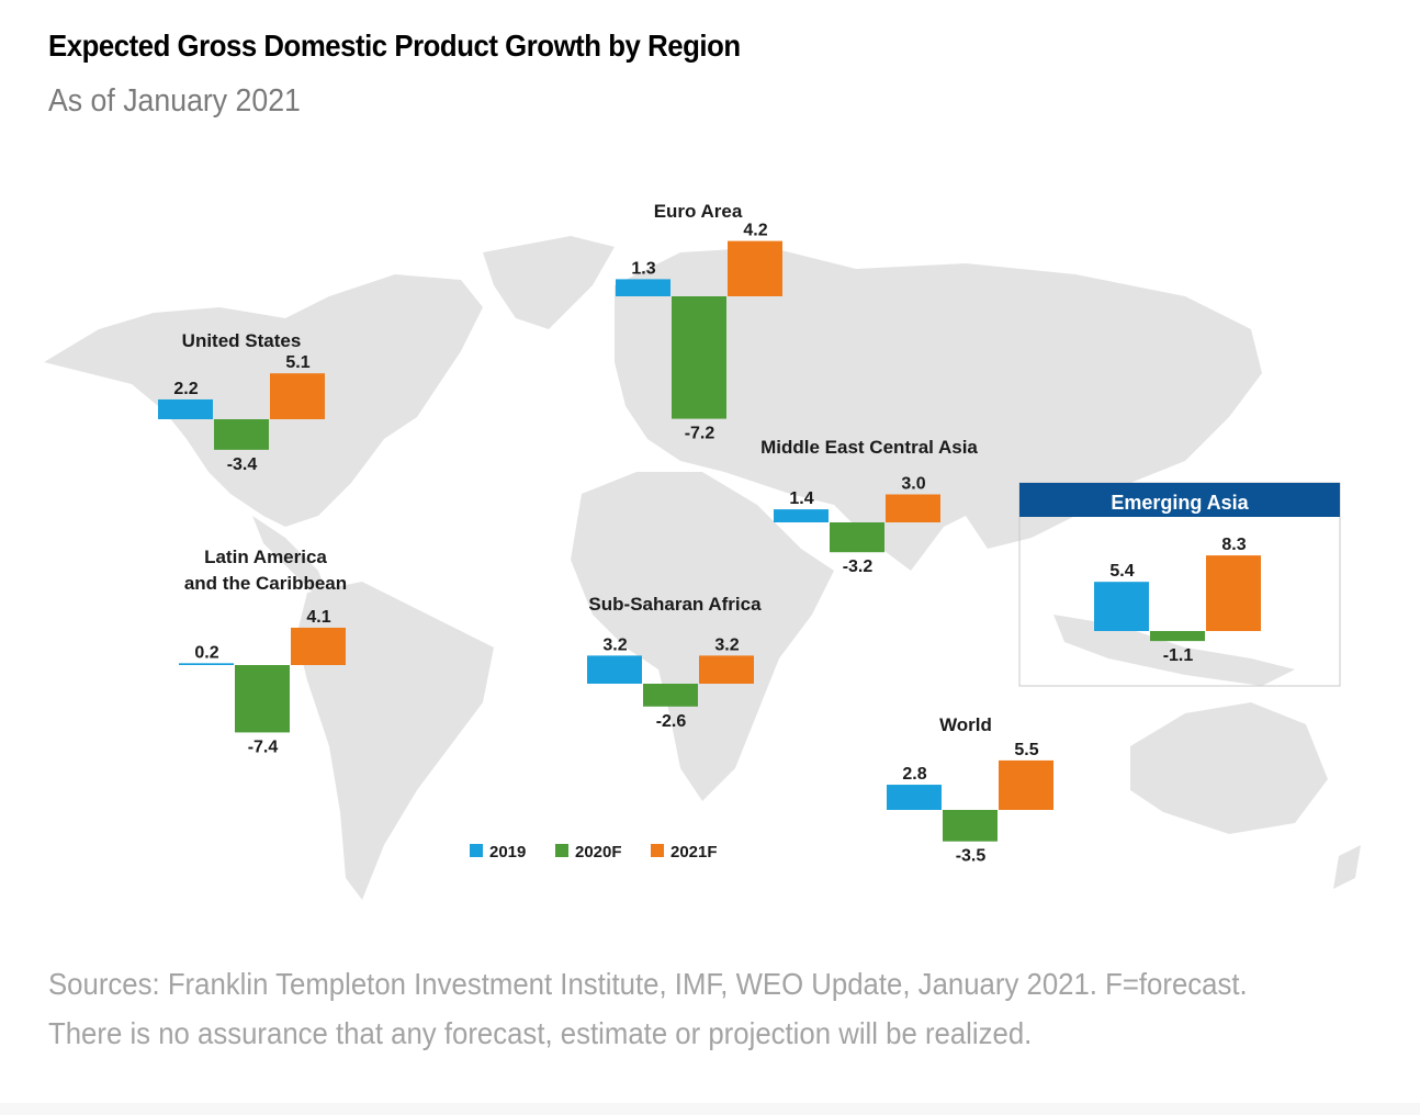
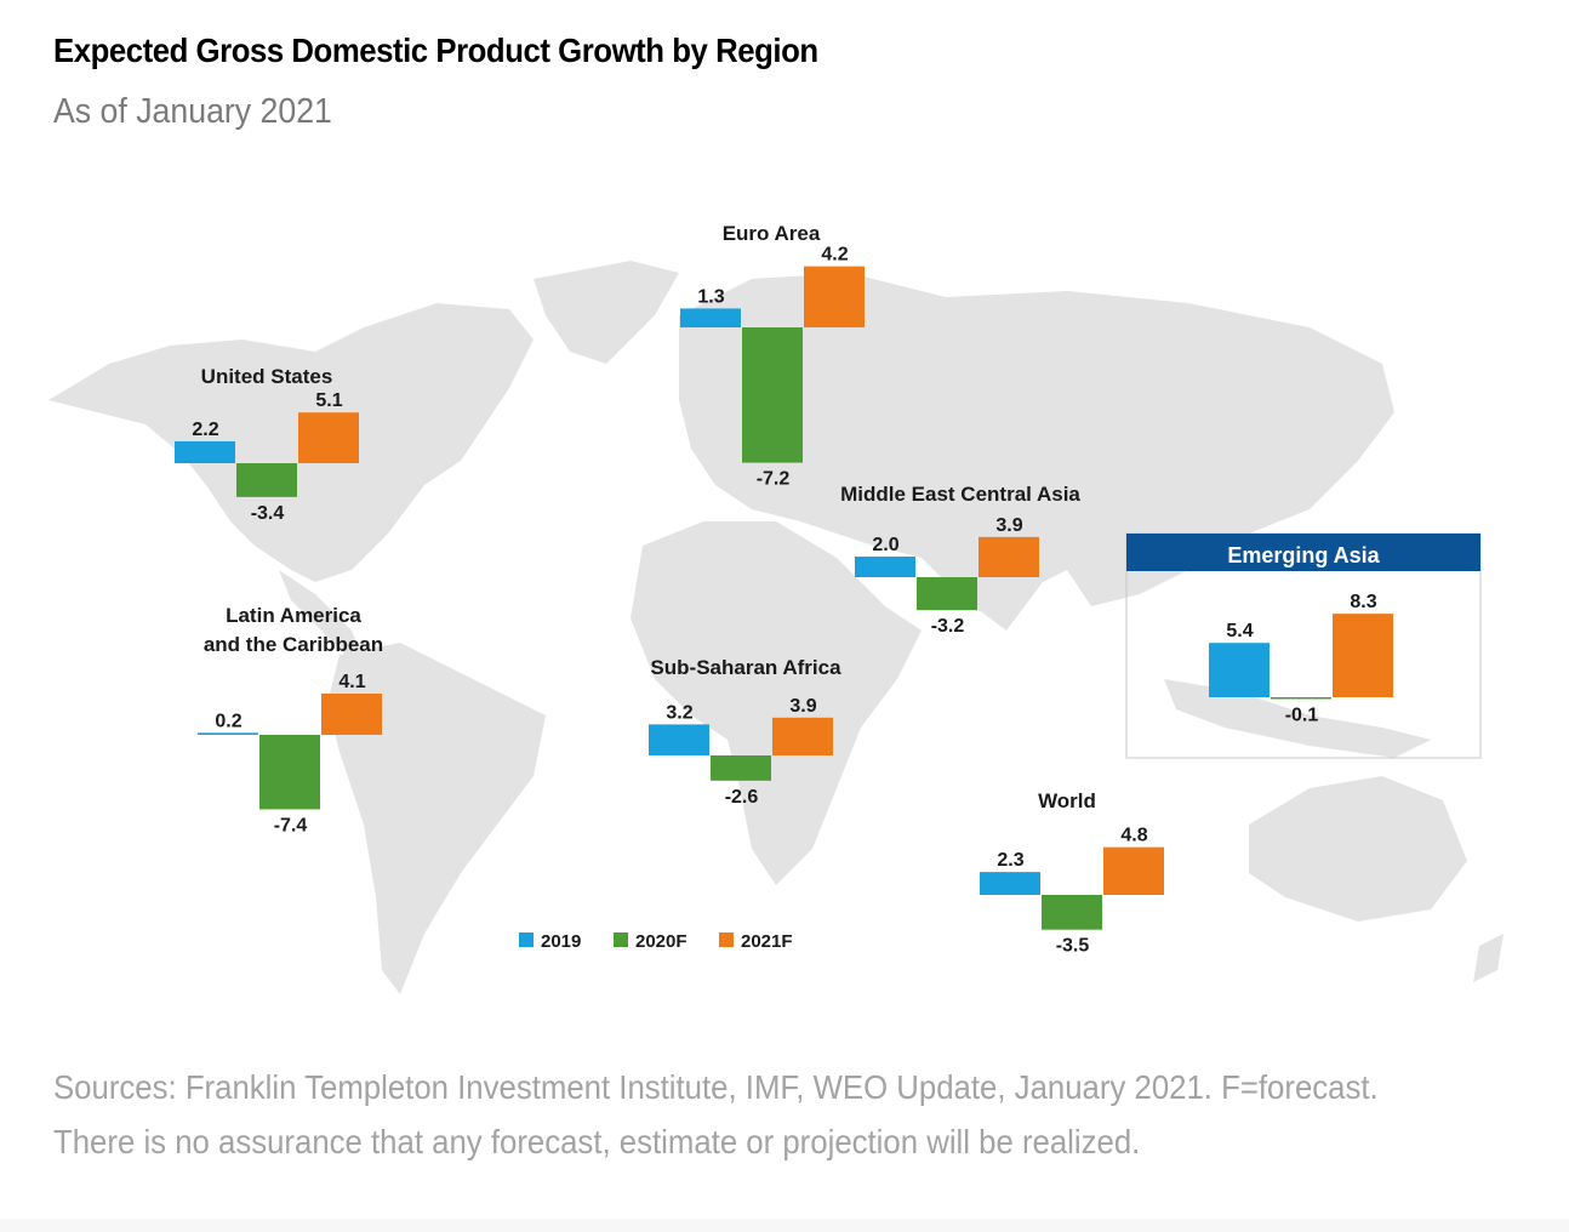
2019/Middle East Central Asia: 1.4 -> 2.0
2021F/Middle East Central Asia: 3.0 -> 3.9
2021F/Sub-Saharan Africa: 3.2 -> 3.9
2020F/Emerging Asia: -1.1 -> -0.1
2019/World: 2.8 -> 2.3
2021F/World: 5.5 -> 4.8
